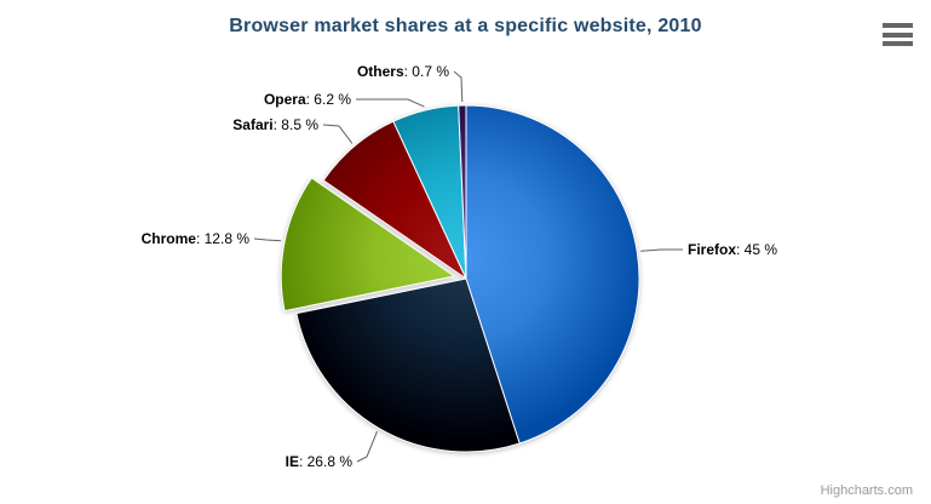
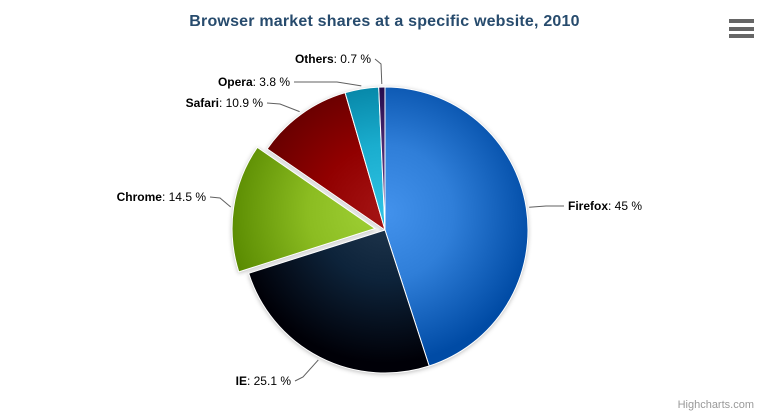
IE: 26.8 -> 25.1
Chrome: 12.8 -> 14.5
Safari: 8.5 -> 10.9
Opera: 6.2 -> 3.8
